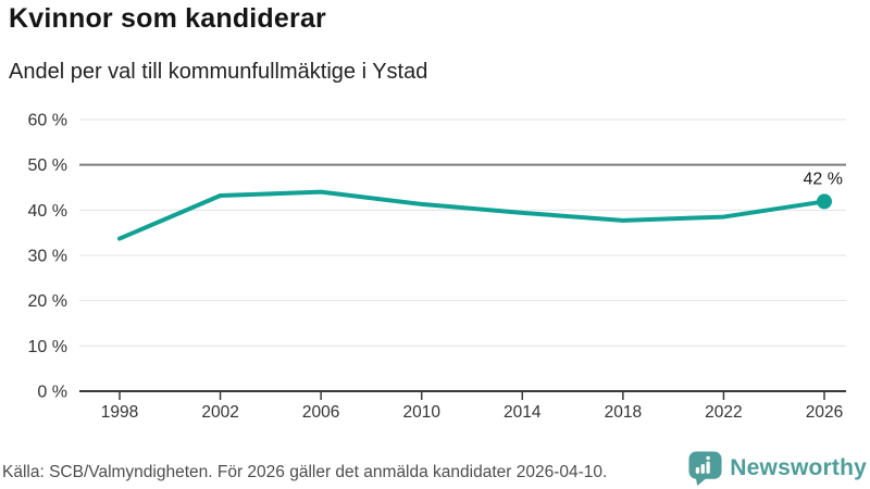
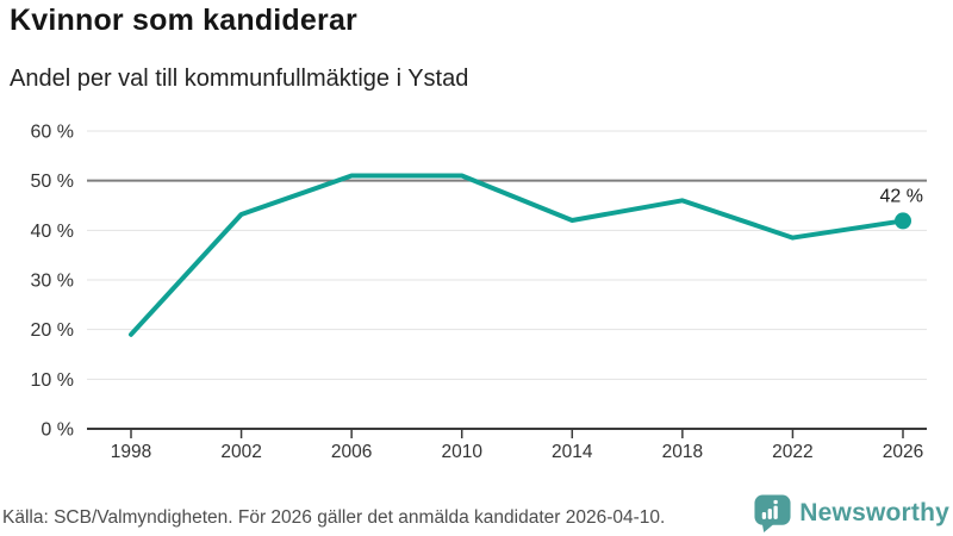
1998: 34% -> 19%
2006: 44% -> 51%
2010: 41% -> 51%
2014: 39% -> 42%
2018: 38% -> 46%
